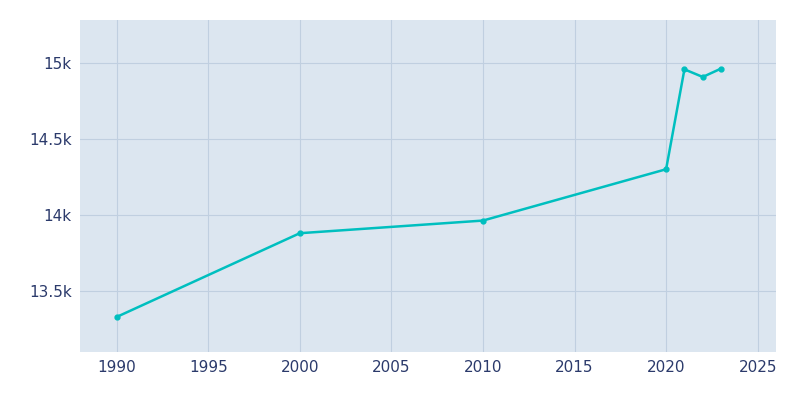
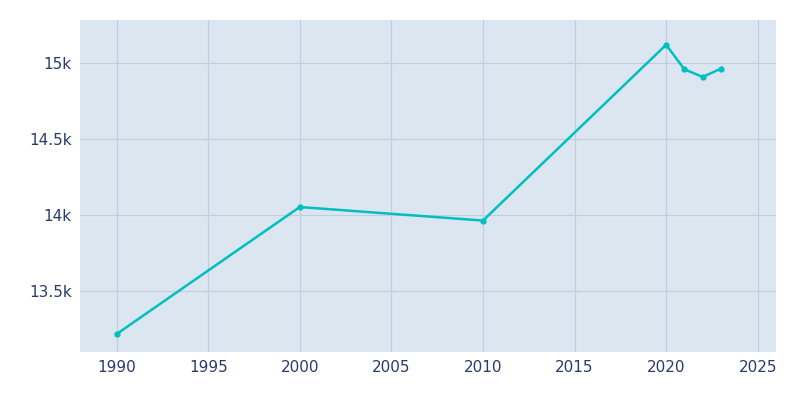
1990: 13.33k -> 13.22k
2000: 13.88k -> 14.05k
2020: 14.30k -> 15.12k
